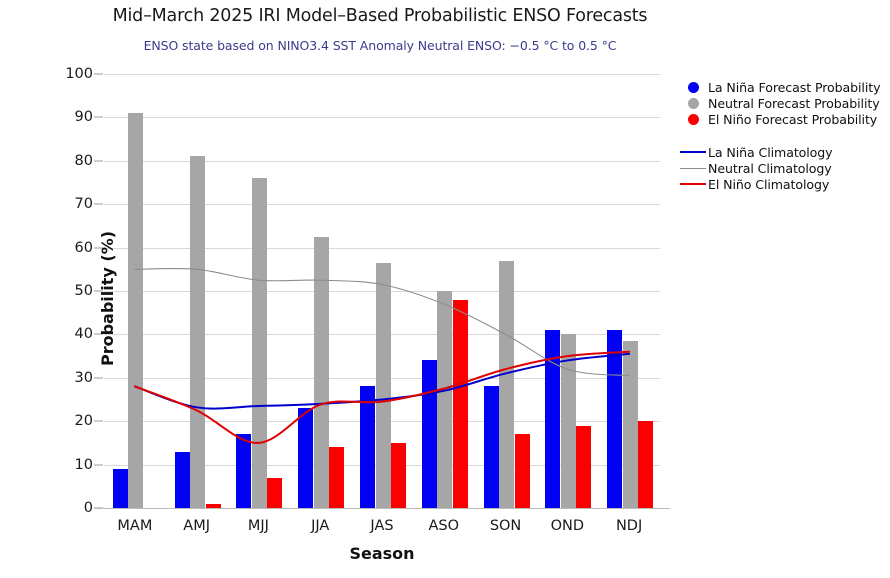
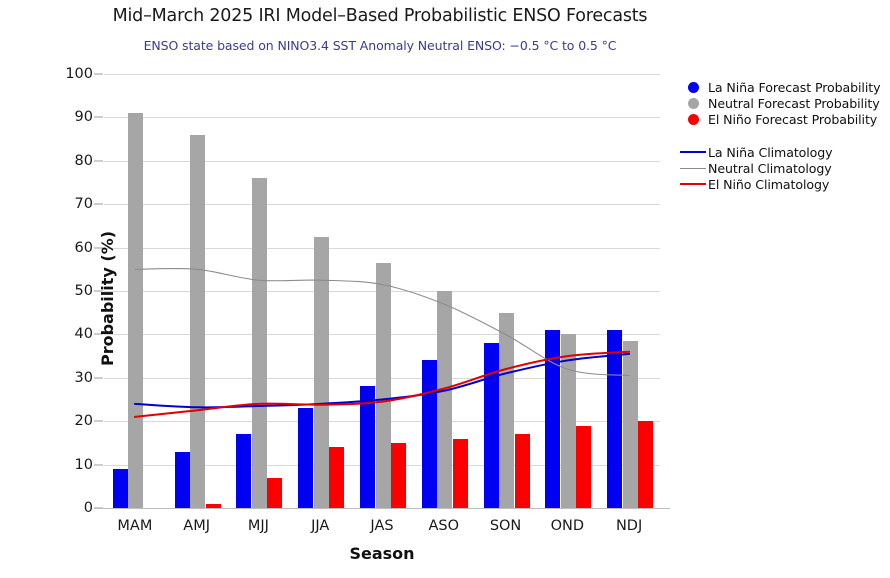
La Niña Climatology/MAM: 28 -> 24
El Niño Climatology/MAM: 28 -> 21
Neutral Forecast Probability/AMJ: 81 -> 86
El Niño Climatology/MJJ: 15 -> 24
El Niño Forecast Probability/ASO: 48 -> 16
La Niña Forecast Probability/SON: 28 -> 38
Neutral Forecast Probability/SON: 57 -> 45
